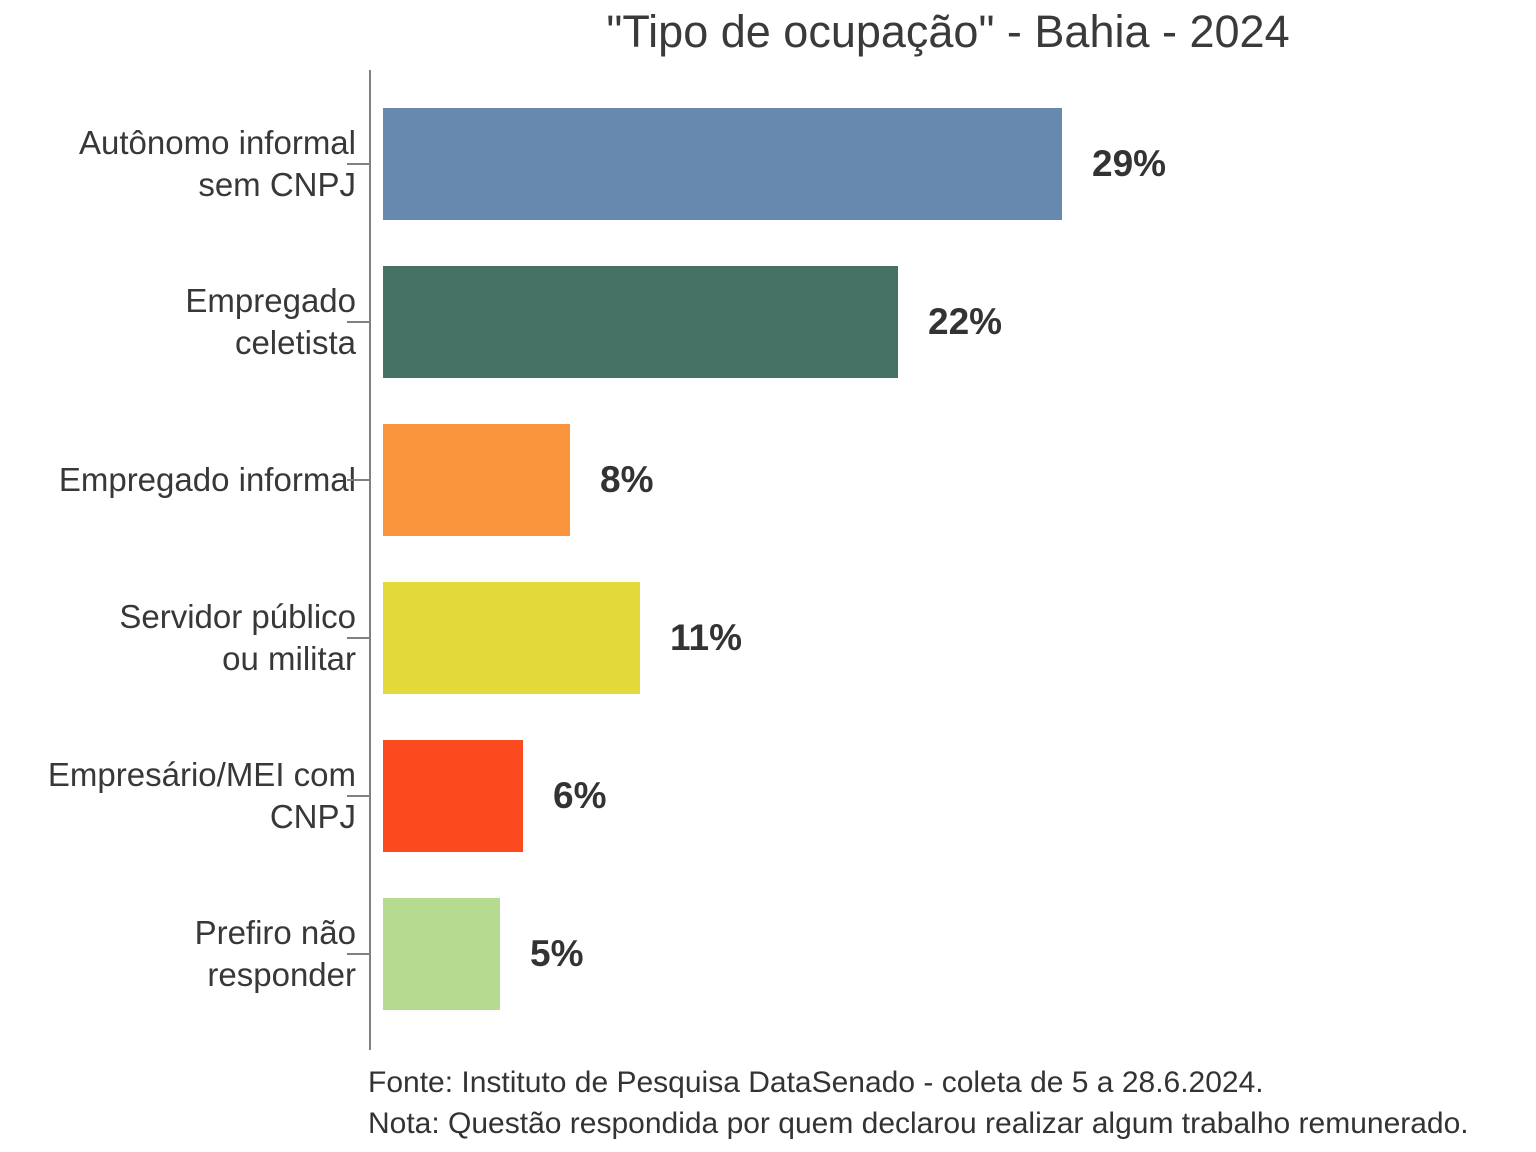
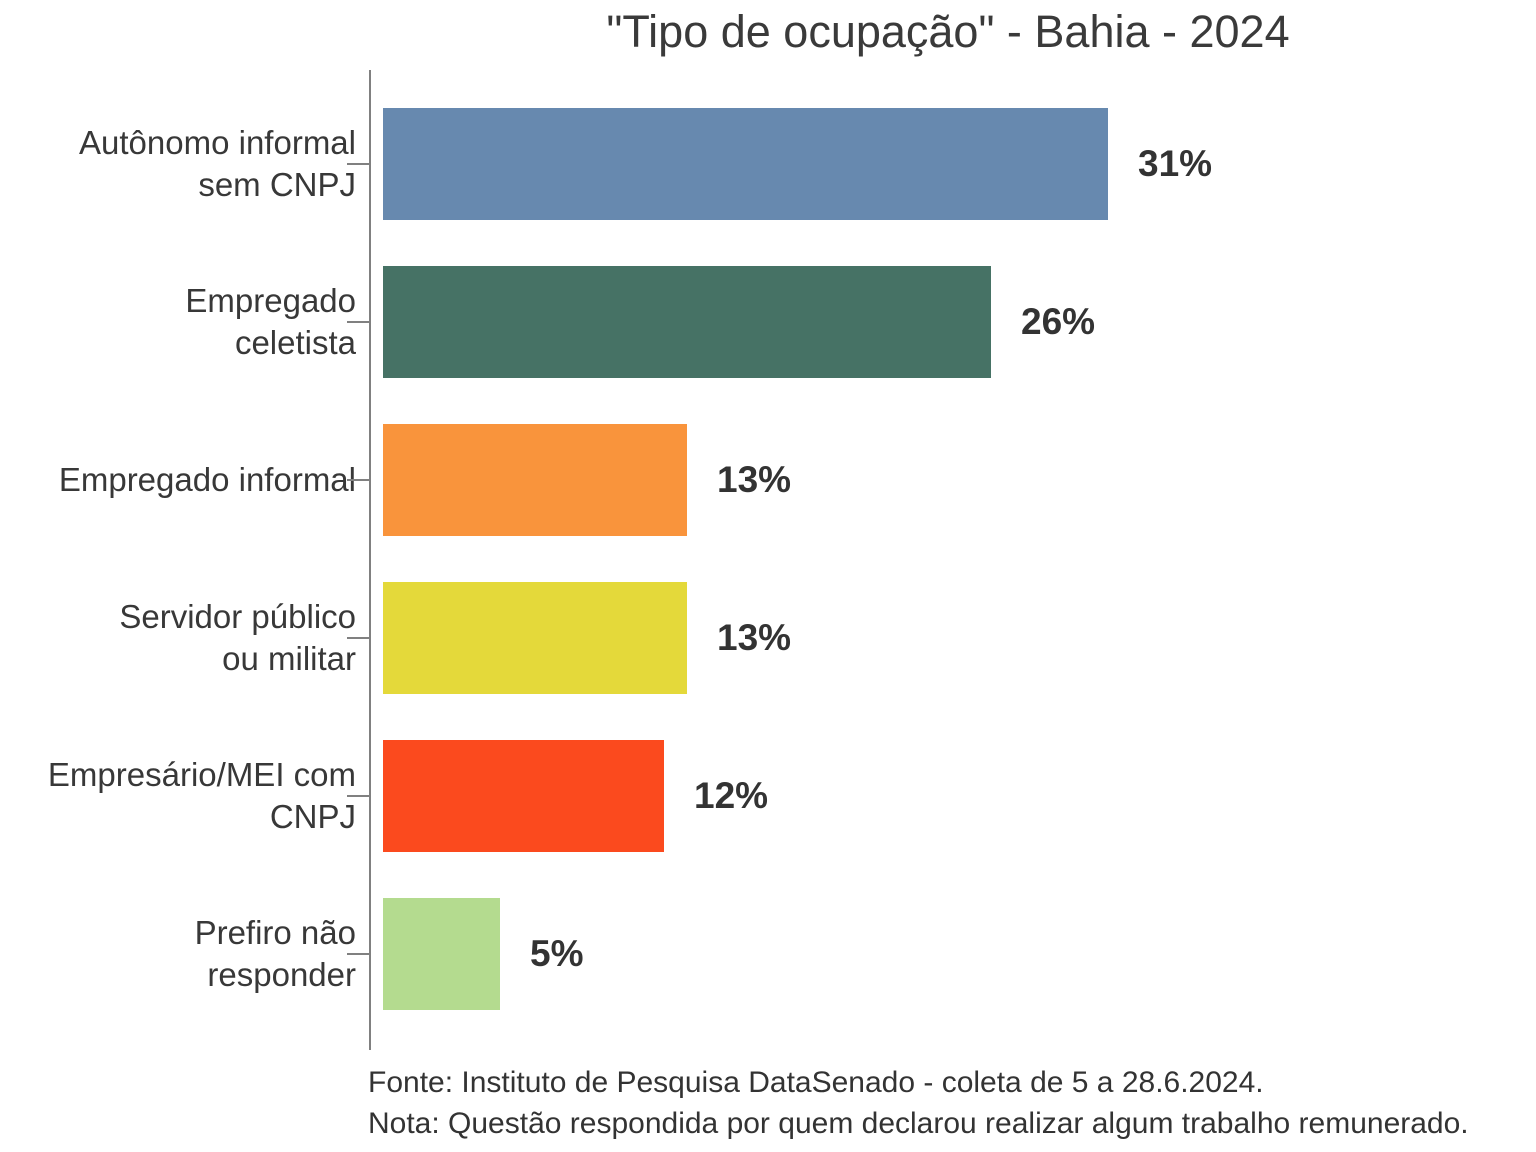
Autônomo informal sem CNPJ: 29% -> 31%
Empregado celetista: 22% -> 26%
Empregado informal: 8% -> 13%
Servidor público ou militar: 11% -> 13%
Empresário/MEI com CNPJ: 6% -> 12%
